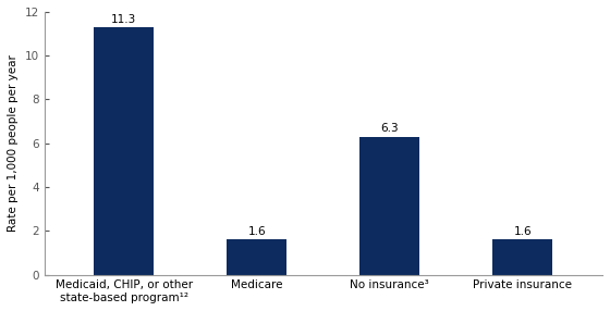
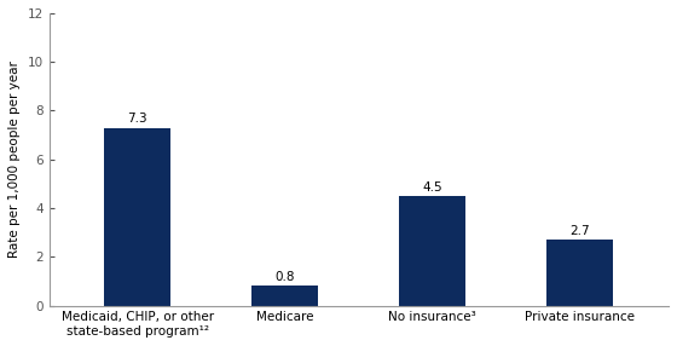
Medicaid, CHIP, or other state-based program¹²: 11.3 -> 7.3
Medicare: 1.6 -> 0.8
No insurance³: 6.3 -> 4.5
Private insurance: 1.6 -> 2.7
